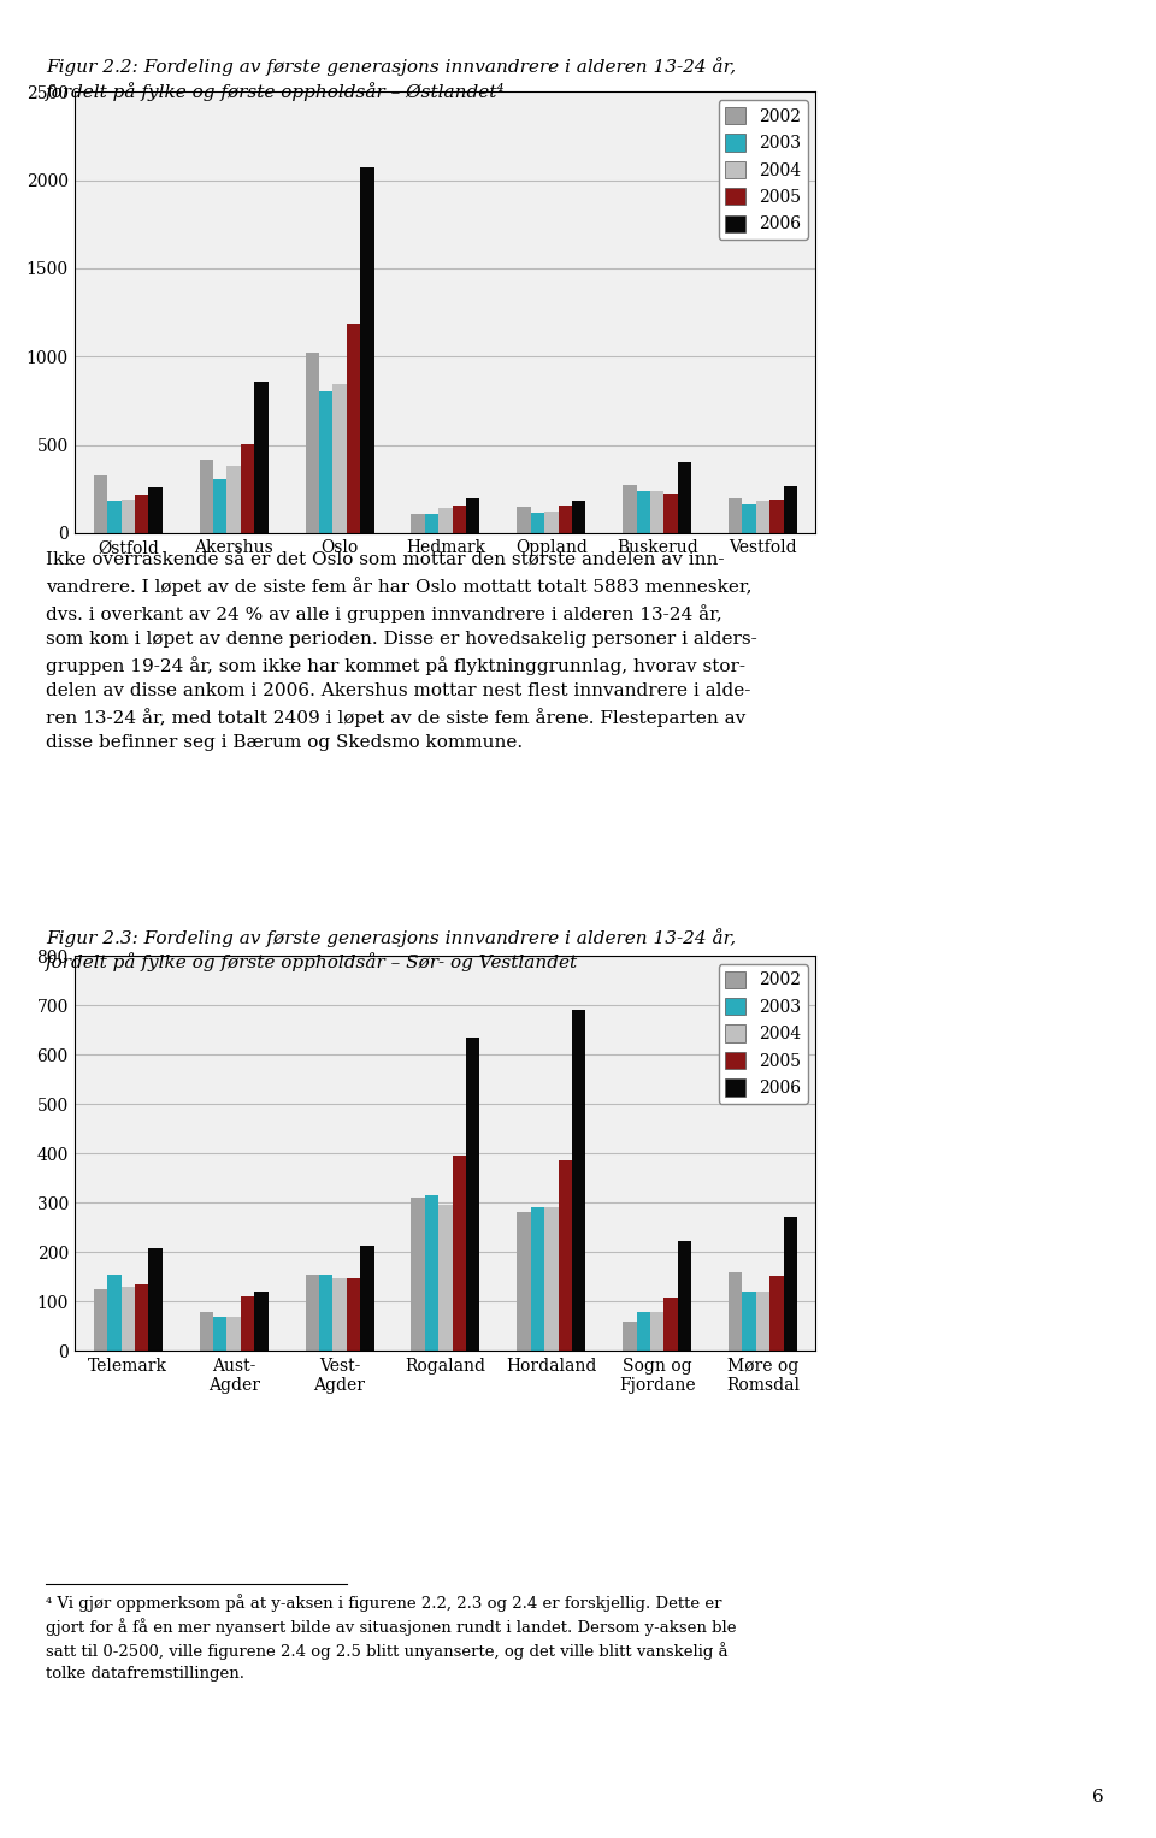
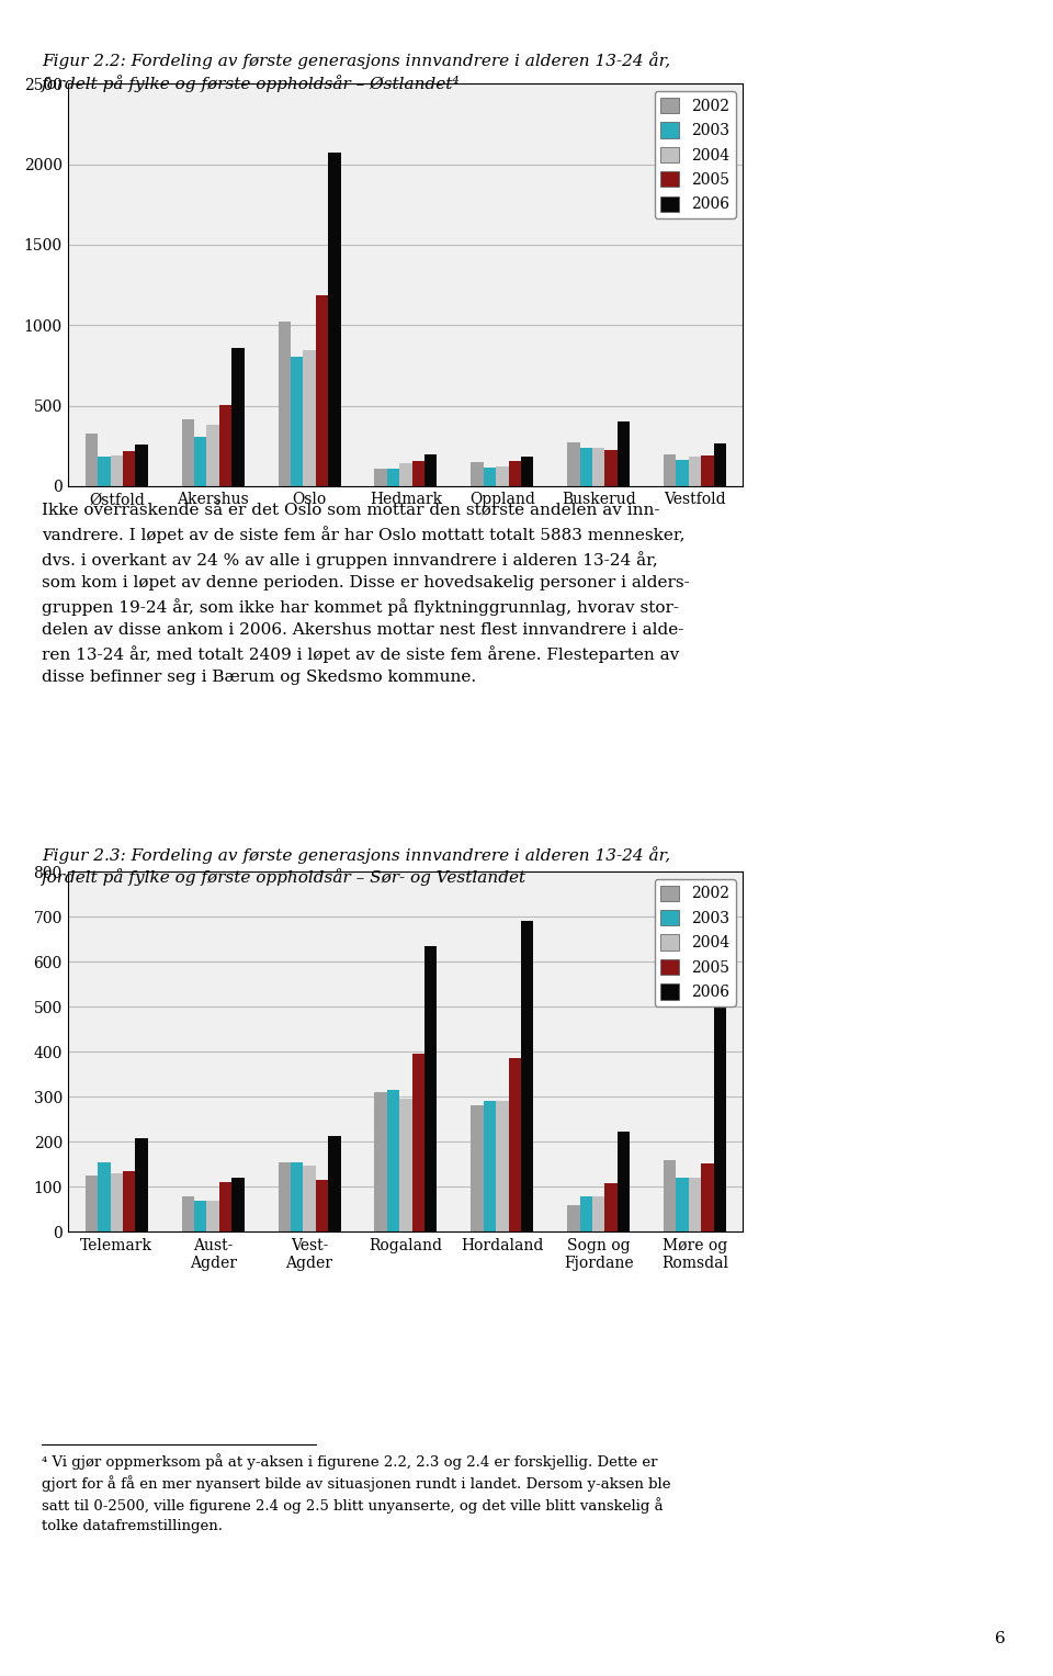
2005/Vest- Agder: 148 -> 115
2006/Møre og Romsdal: 272 -> 500
